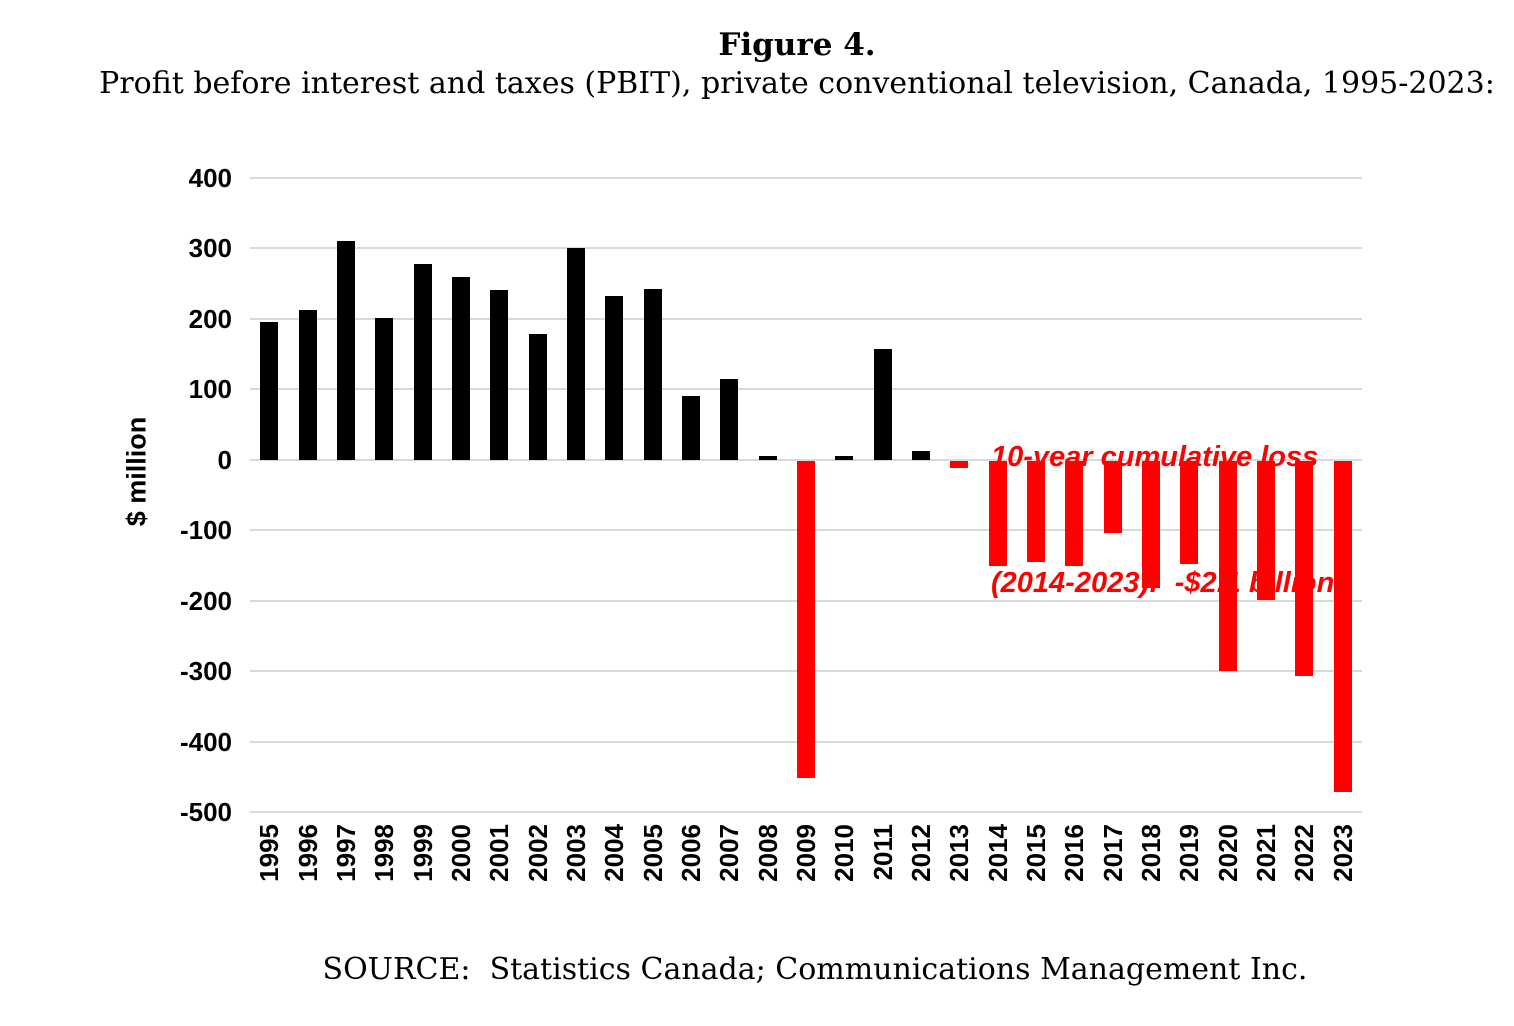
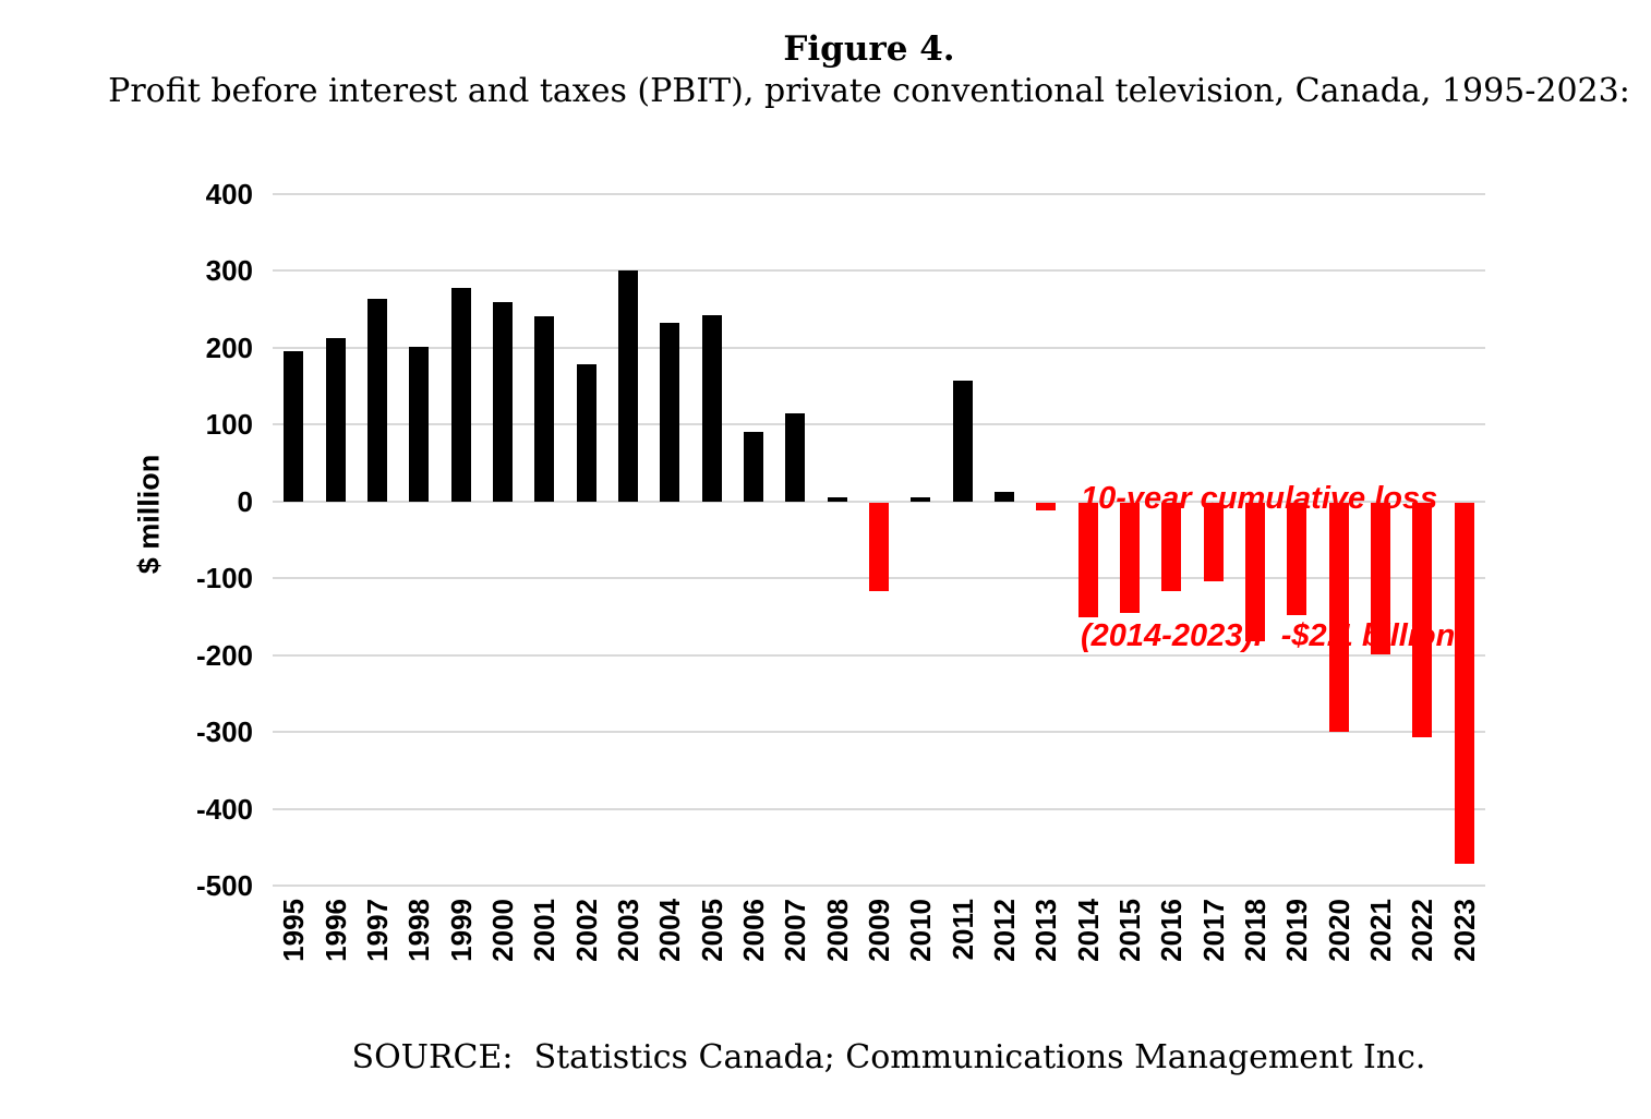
1997: 310 -> 260
2009: -450 -> -120
2016: -150 -> -120
